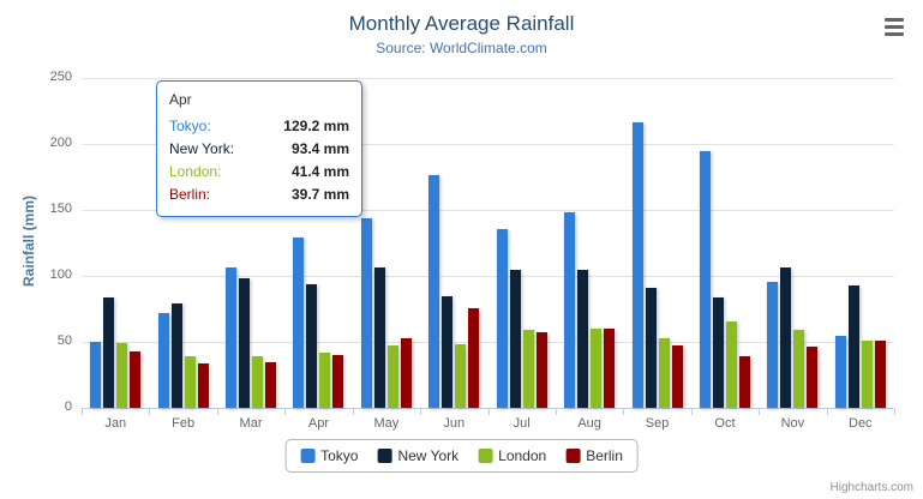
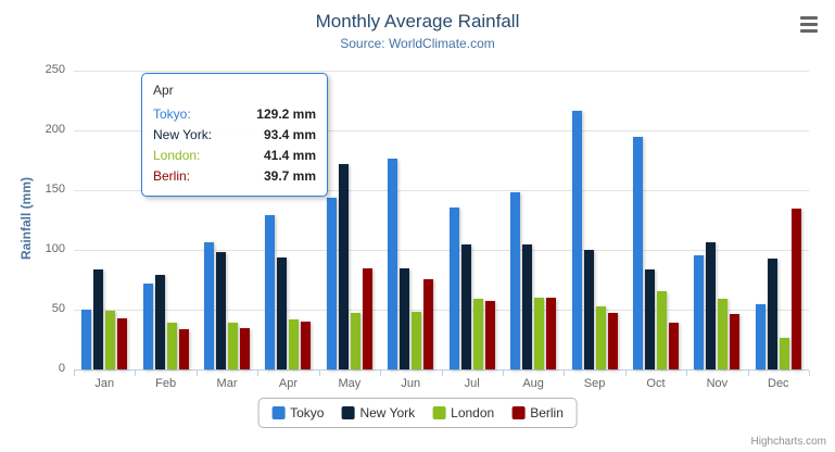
New York/May: 106 -> 172
Berlin/May: 53 -> 85
New York/Sep: 91 -> 100
London/Dec: 51 -> 26
Berlin/Dec: 51 -> 135
